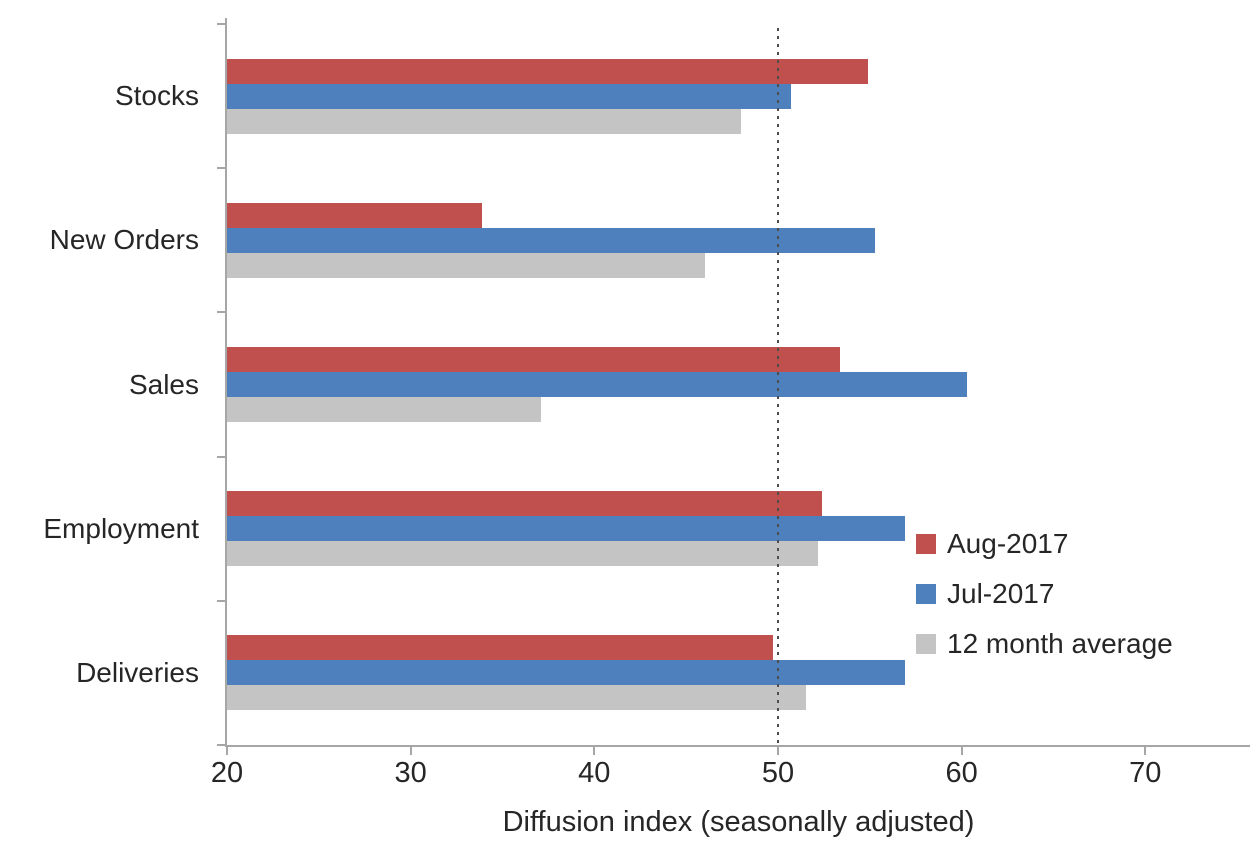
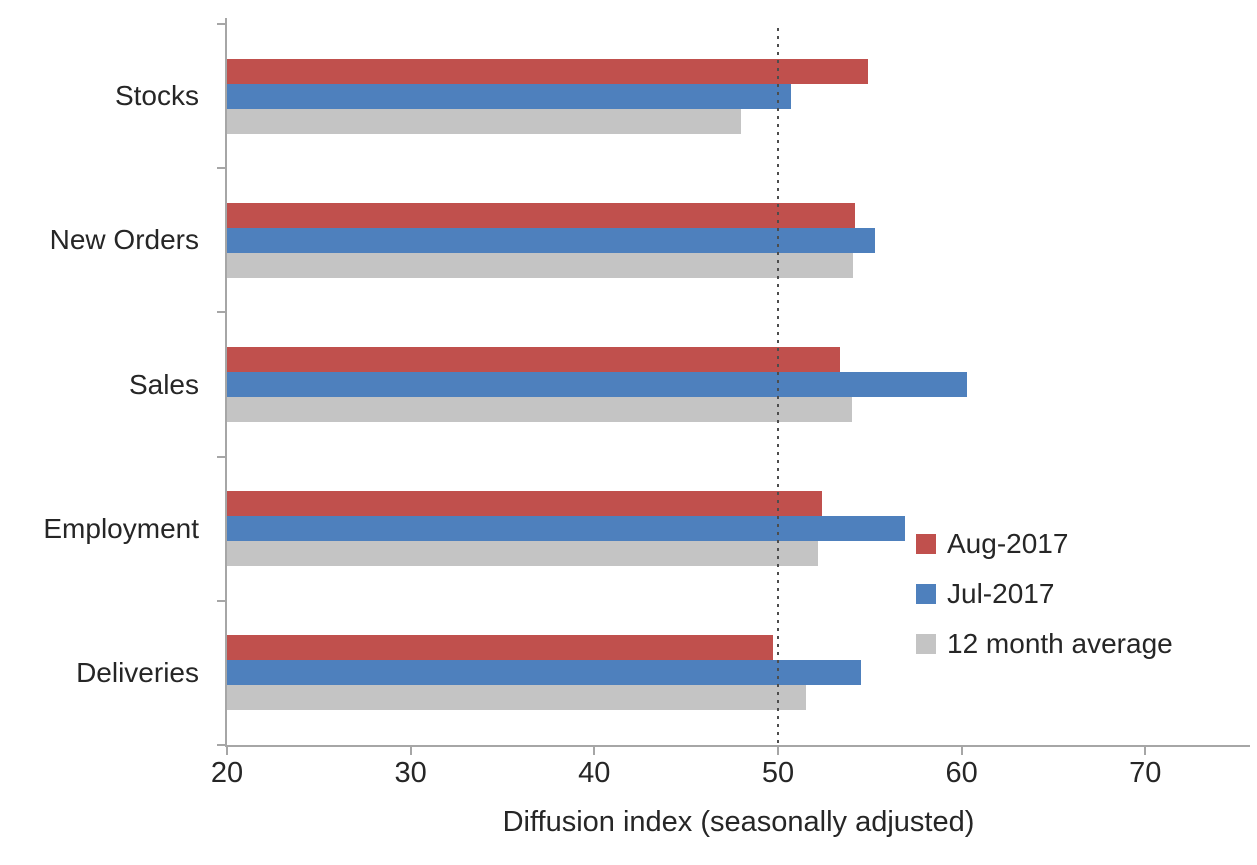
Aug-2017/New Orders: 33.9 -> 54.2
12 month average/New Orders: 46.0 -> 54.1
12 month average/Sales: 37.1 -> 54.0
Jul-2017/Deliveries: 56.9 -> 54.5
